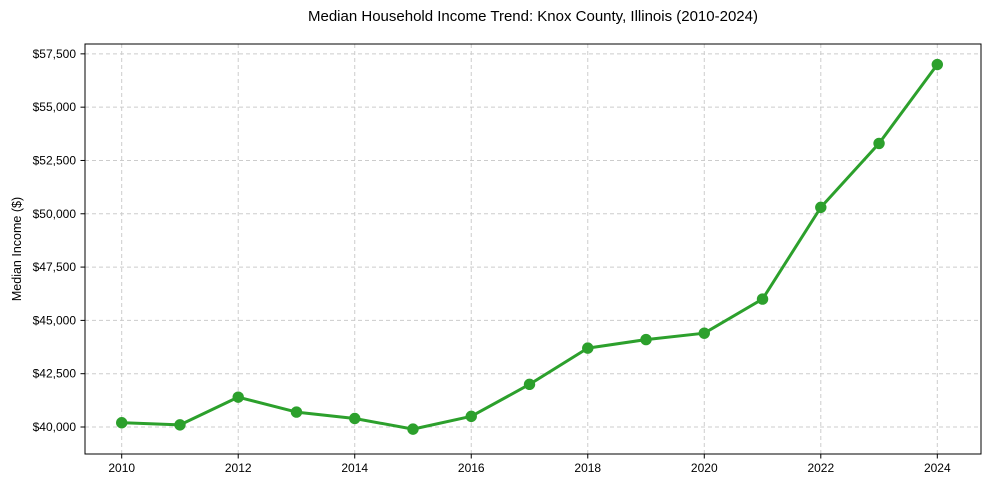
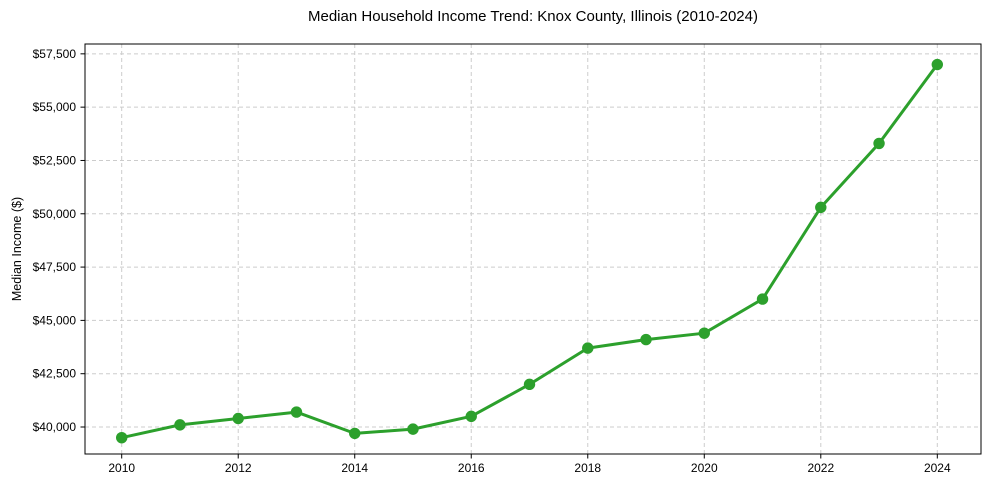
2010: $40200 -> $39500
2012: $41400 -> $40400
2014: $40400 -> $39700
